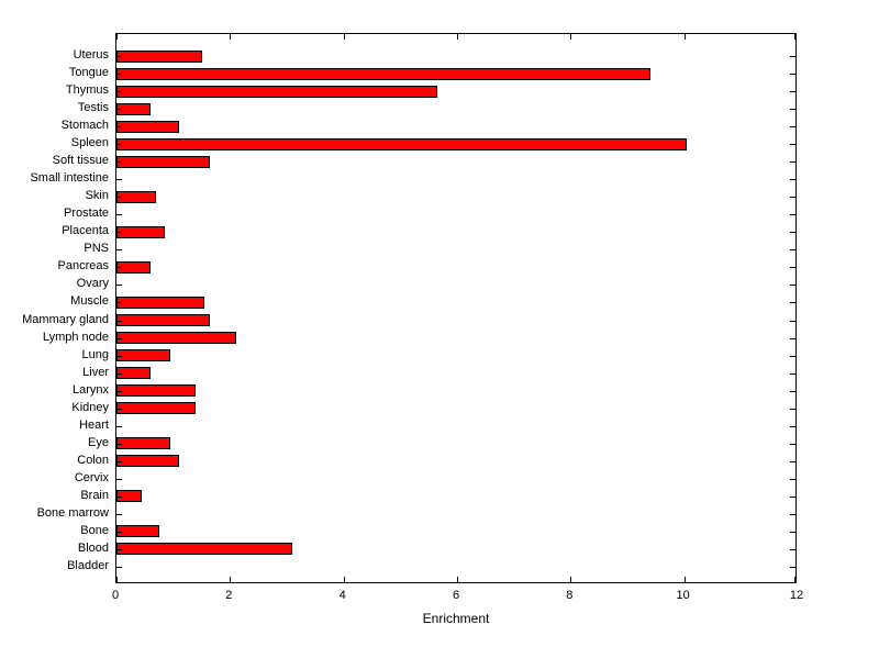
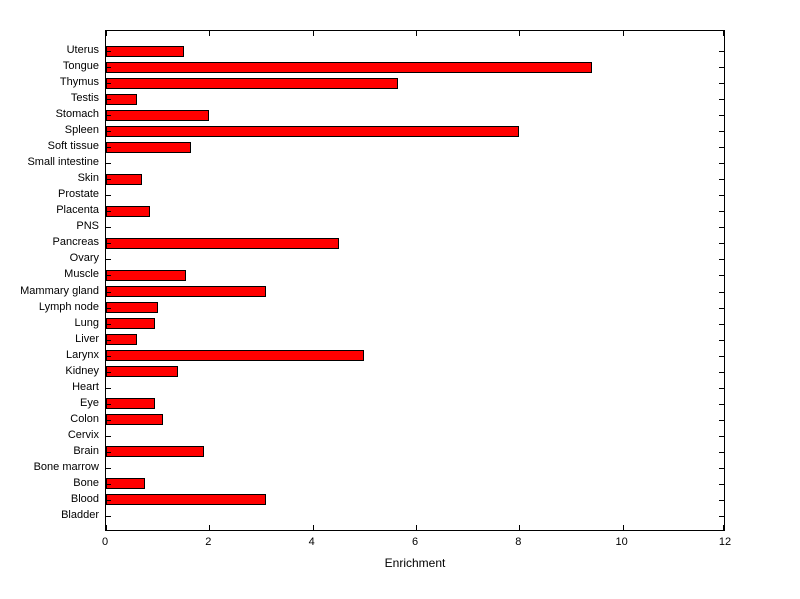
Stomach: 1.1 -> 2.0
Spleen: 10.1 -> 8.0
Pancreas: 0.6 -> 4.5
Mammary gland: 1.6 -> 3.1
Lymph node: 2.1 -> 1.0
Larynx: 1.4 -> 5.0
Brain: 0.5 -> 1.9
